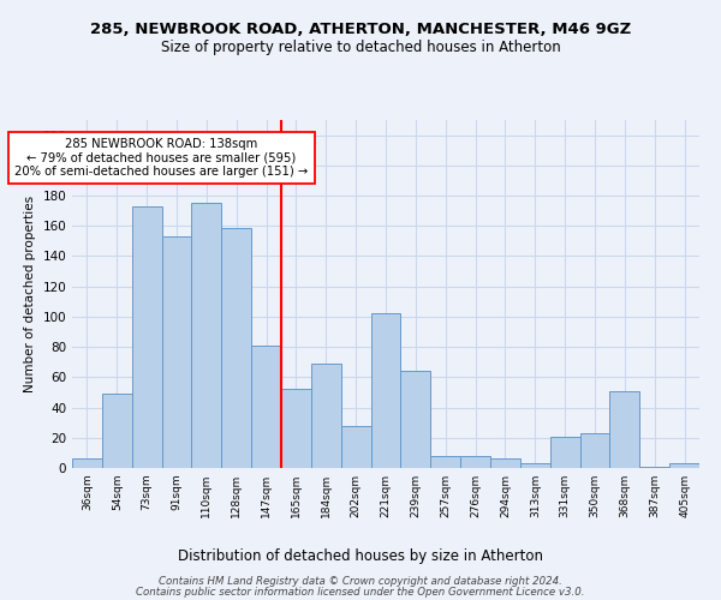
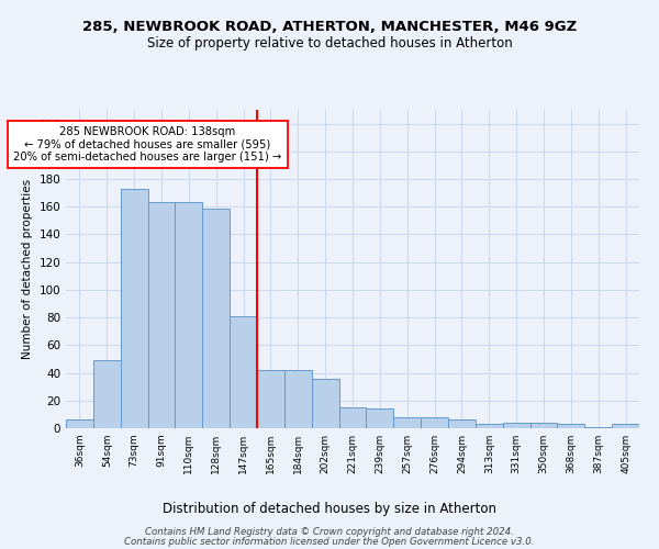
91sqm: 153 -> 163
110sqm: 175 -> 163
165sqm: 52 -> 42
184sqm: 69 -> 42
202sqm: 28 -> 36
221sqm: 102 -> 15
239sqm: 64 -> 14
331sqm: 21 -> 4
350sqm: 23 -> 4
368sqm: 51 -> 3
